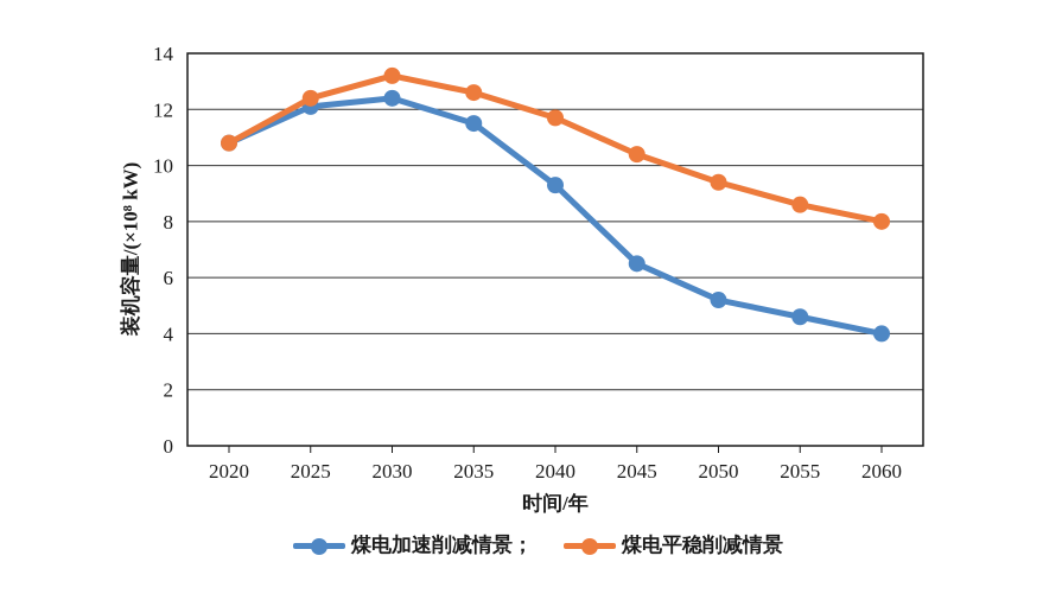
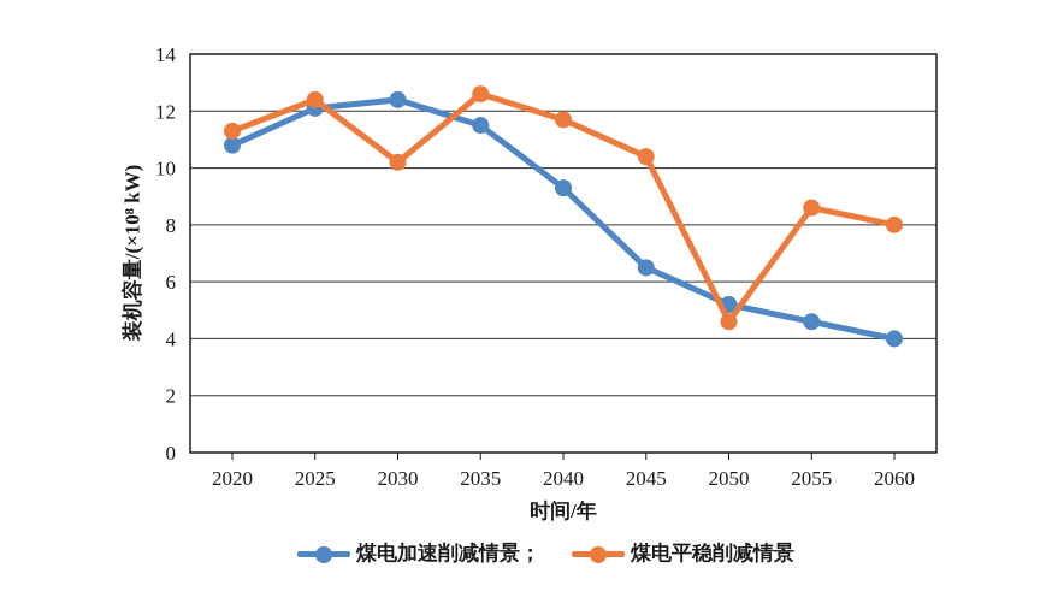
煤电平稳削减情景/2020: 10.8 -> 11.3
煤电平稳削减情景/2030: 13.2 -> 10.2
煤电平稳削减情景/2050: 9.4 -> 4.6
